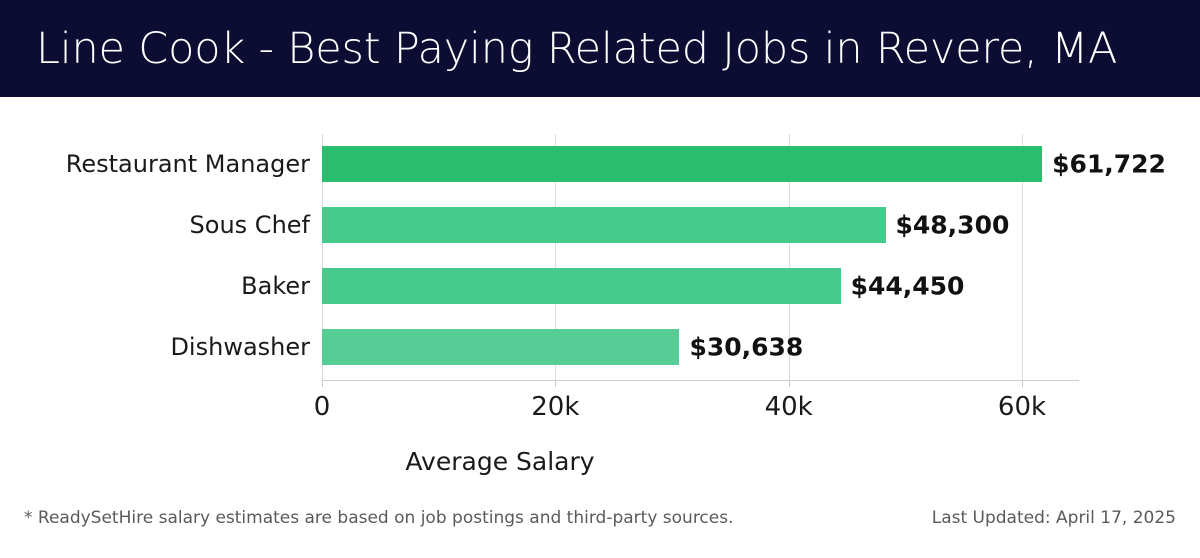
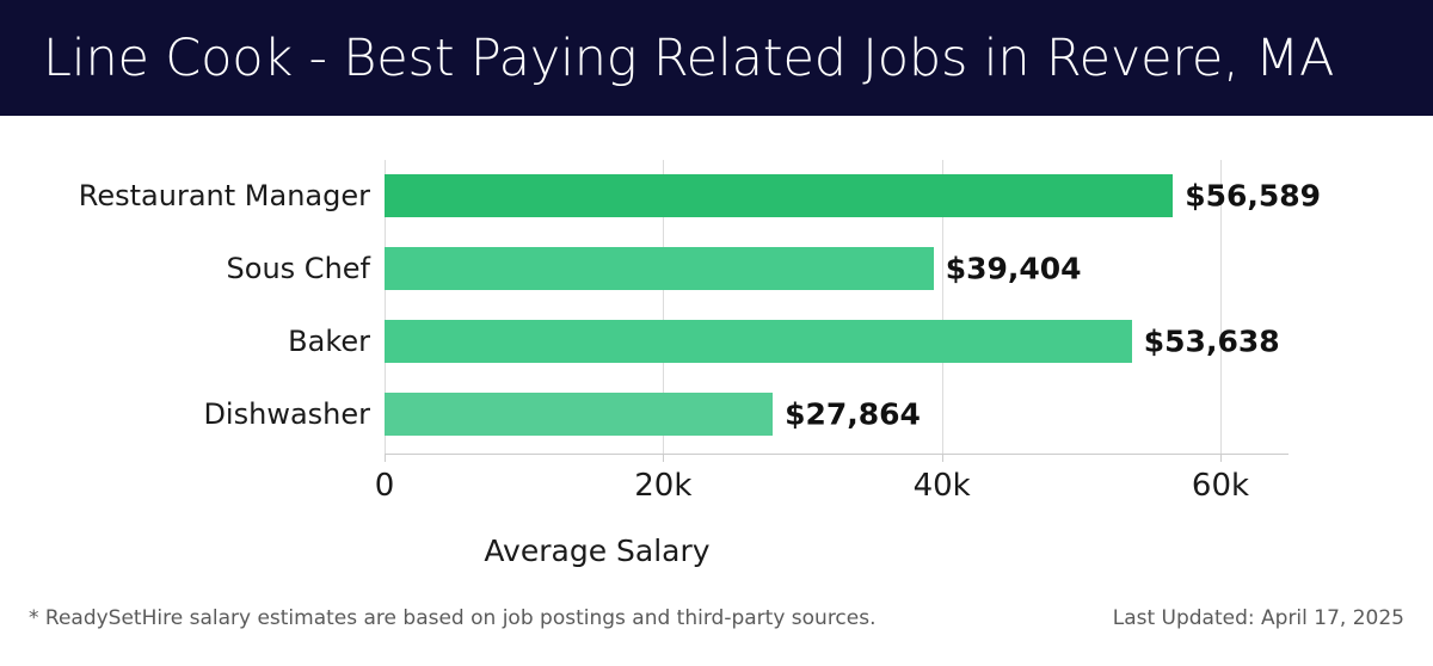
Restaurant Manager: $61,722 -> $56,589
Sous Chef: $48,300 -> $39,404
Baker: $44,450 -> $53,638
Dishwasher: $30,638 -> $27,864
